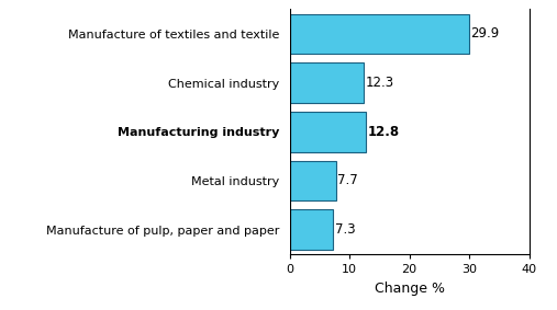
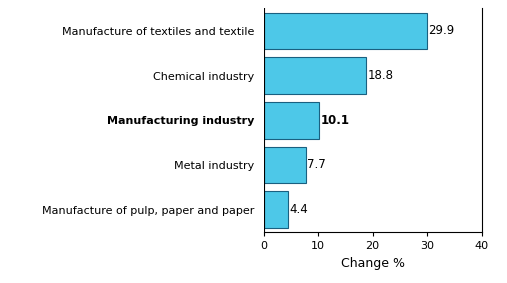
Chemical industry: 12.3 -> 18.8
Manufacturing industry: 12.8 -> 10.1
Manufacture of pulp, paper and paper: 7.3 -> 4.4
